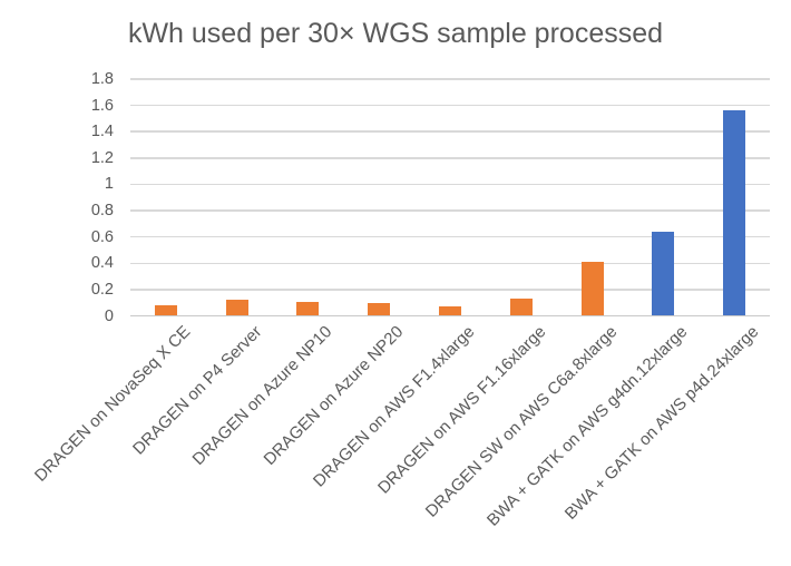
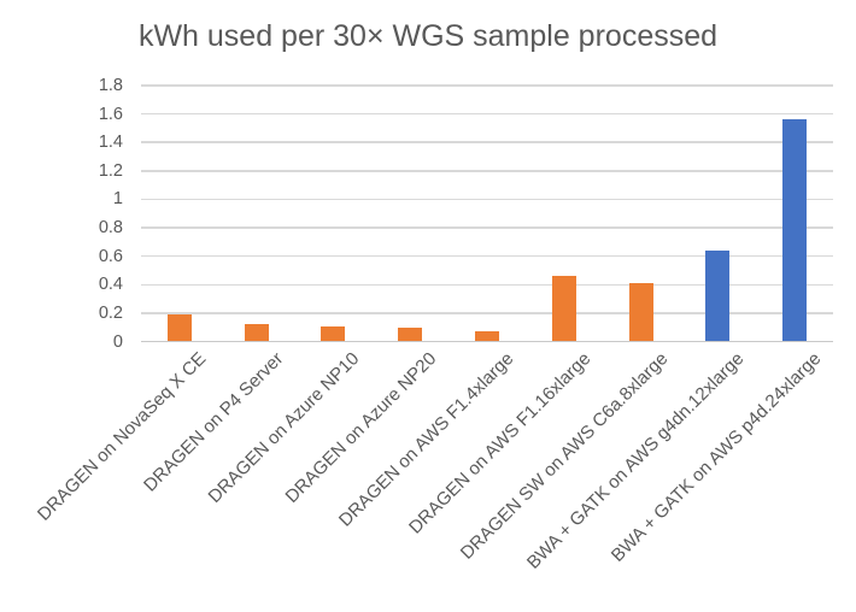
DRAGEN on NovaSeq X CE: 0.08 -> 0.19
DRAGEN on AWS F1.16xlarge: 0.13 -> 0.46
